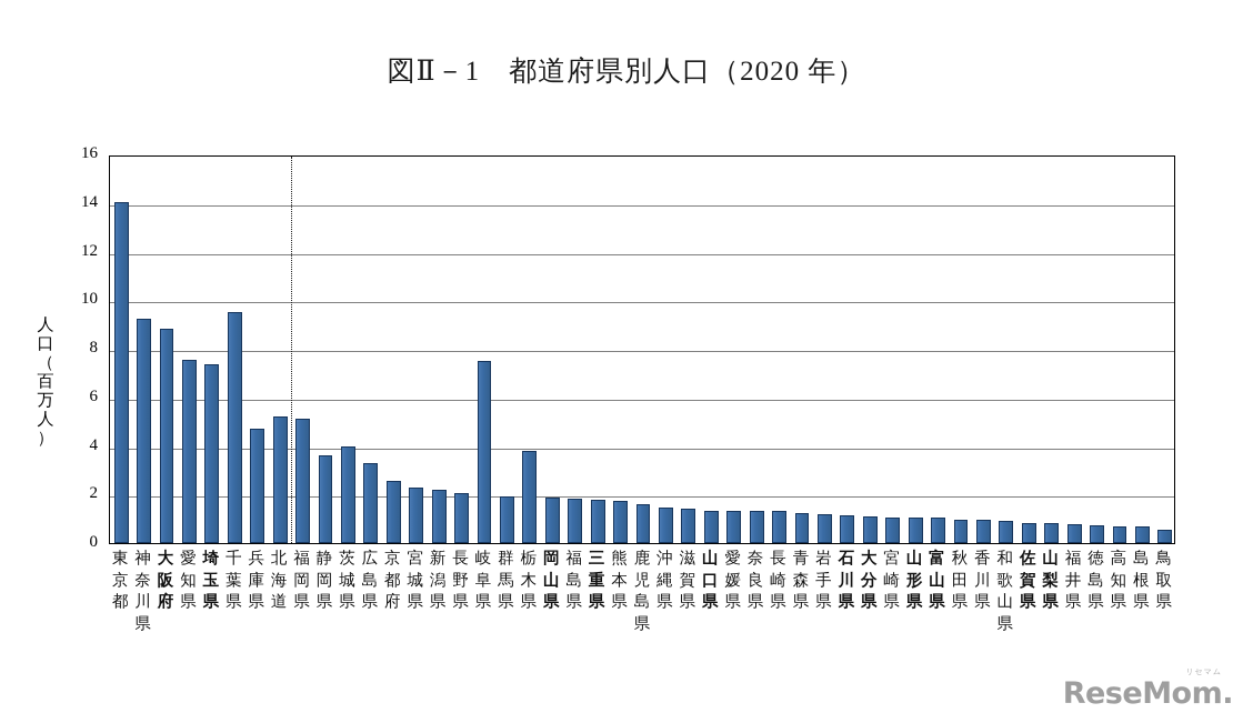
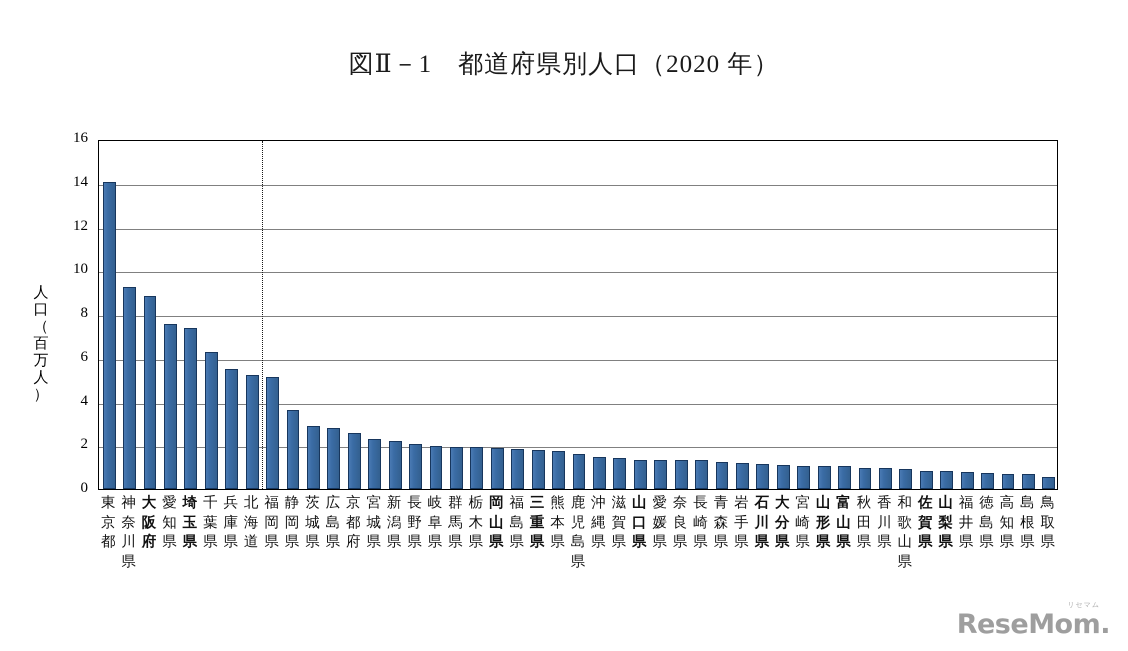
千葉県: 9.5 -> 6.3
兵庫県: 4.7 -> 5.5
茨城県: 4.0 -> 2.9
広島県: 3.3 -> 2.8
岐阜県: 7.5 -> 2.0
栃木県: 3.8 -> 1.9
